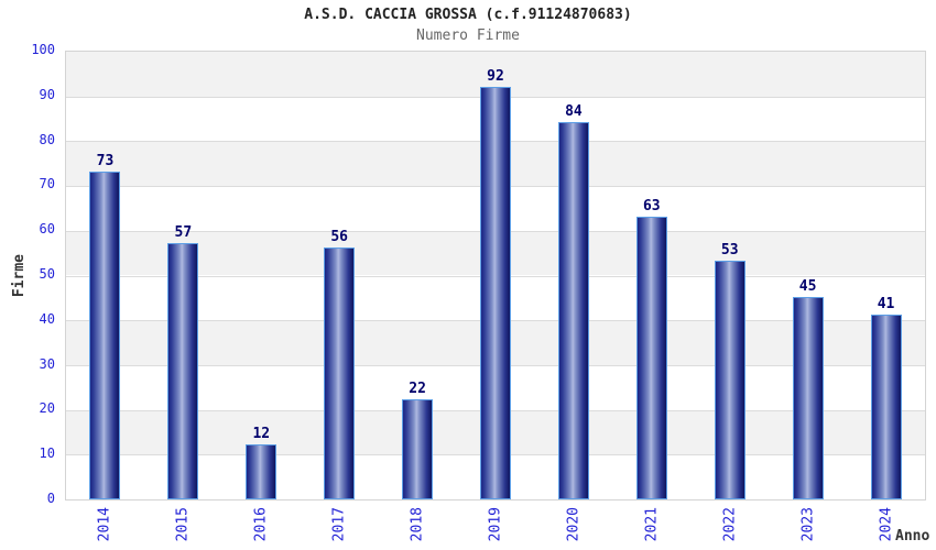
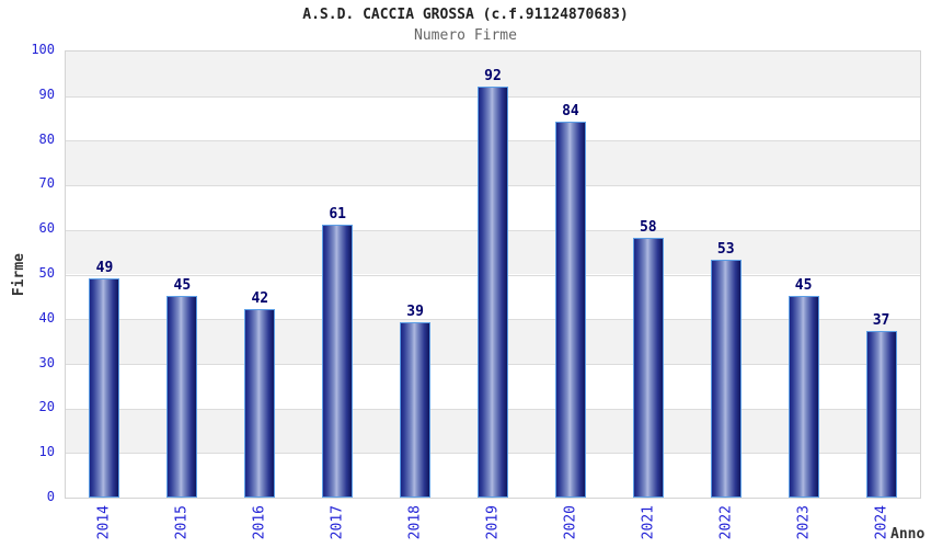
2014: 73 -> 49
2015: 57 -> 45
2016: 12 -> 42
2017: 56 -> 61
2018: 22 -> 39
2021: 63 -> 58
2024: 41 -> 37
